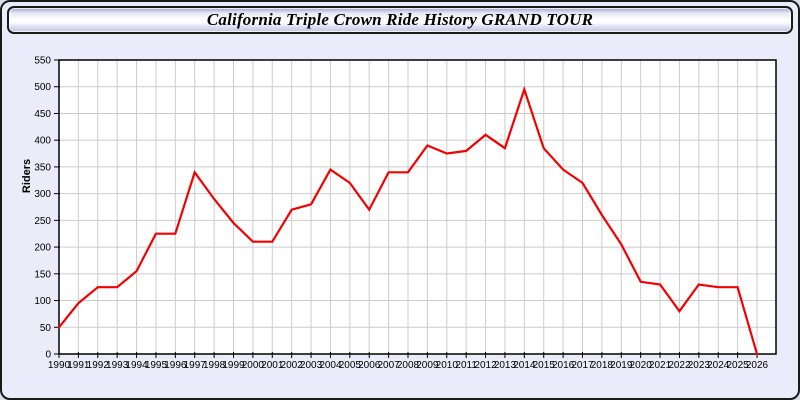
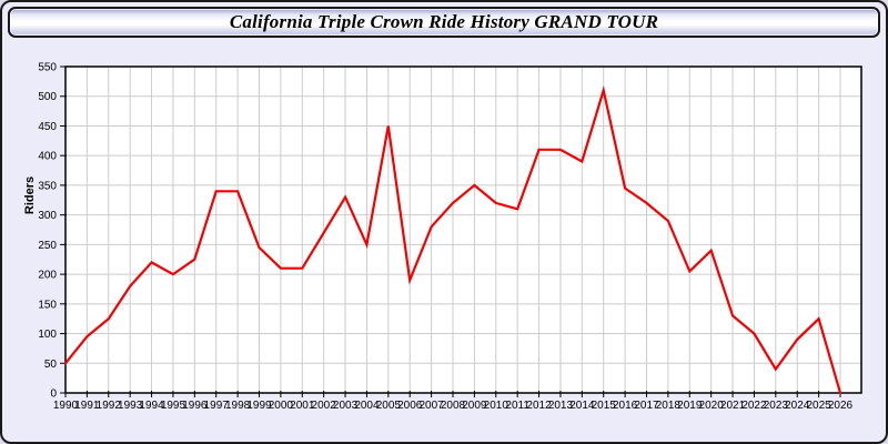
1993: 120 -> 180
1994: 160 -> 220
1995: 220 -> 200
1998: 290 -> 340
2003: 280 -> 330
2004: 340 -> 250
2005: 320 -> 450
2006: 270 -> 190
2007: 340 -> 280
2008: 340 -> 320
2009: 390 -> 350
2010: 380 -> 320
2011: 380 -> 310
2013: 380 -> 410
2014: 500 -> 390
2015: 380 -> 510
2018: 260 -> 290
2020: 140 -> 240
2022: 80 -> 100
2023: 130 -> 40
2024: 120 -> 90
